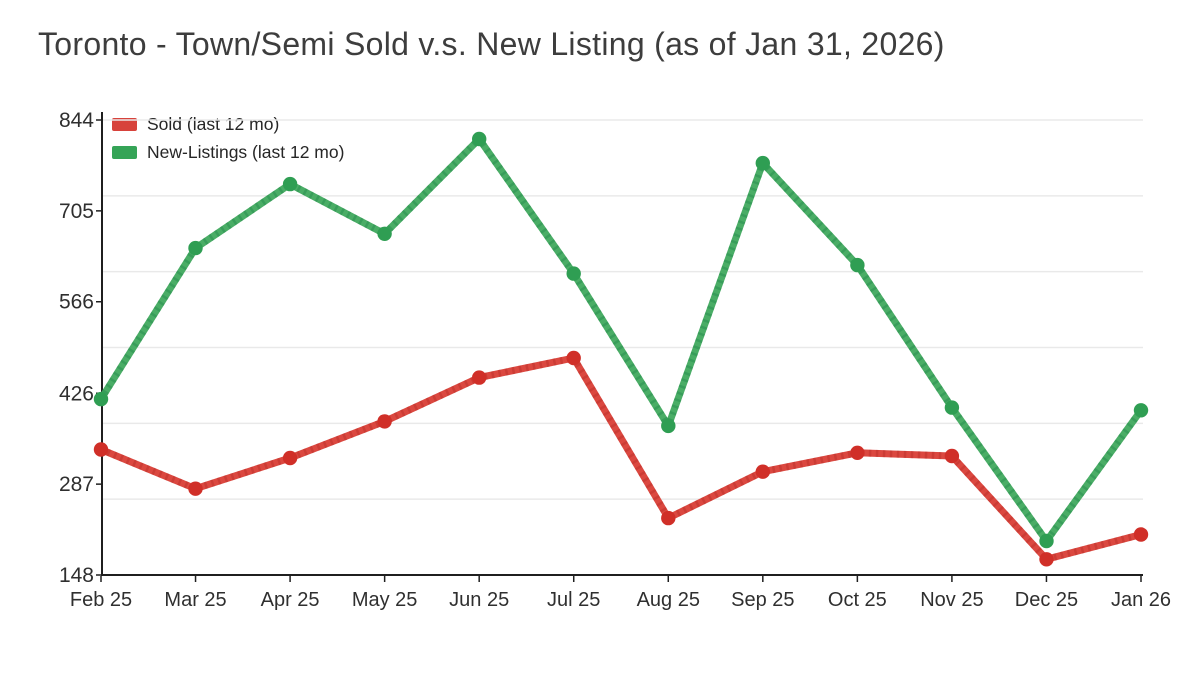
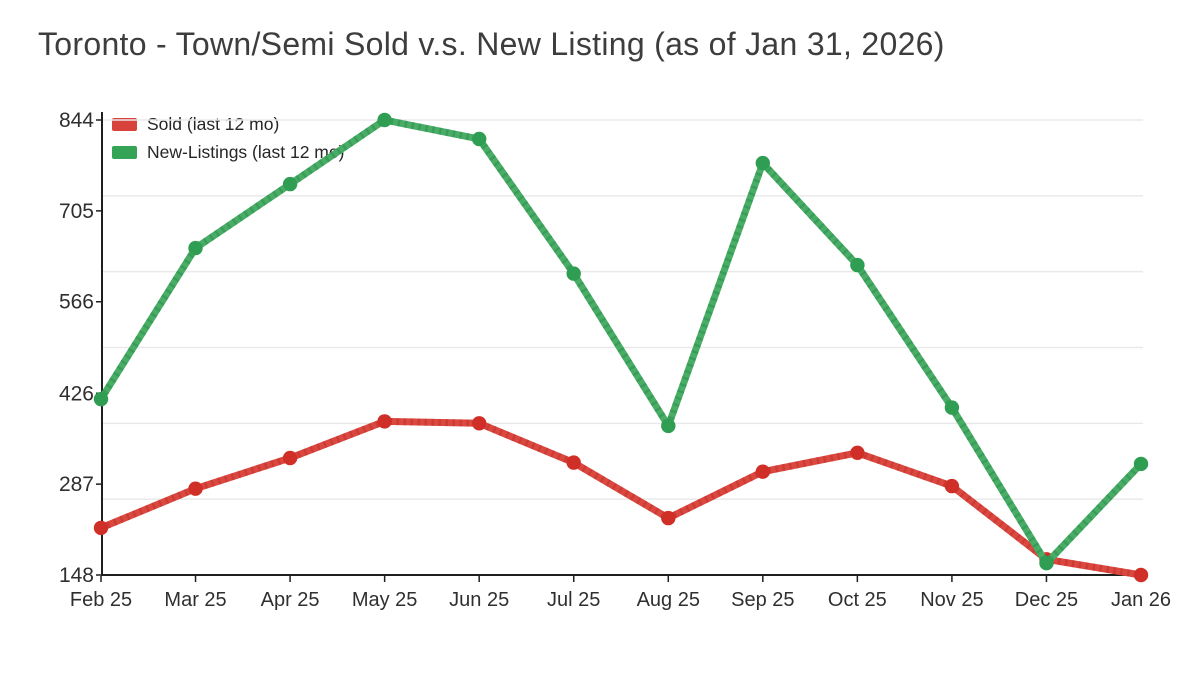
Sold (last 12 mo)/Feb 25: 340 -> 220
New-Listings (last 12 mo)/May 25: 670 -> 840
Sold (last 12 mo)/Jun 25: 450 -> 380
Sold (last 12 mo)/Jul 25: 480 -> 320
Sold (last 12 mo)/Nov 25: 330 -> 280
New-Listings (last 12 mo)/Dec 25: 200 -> 170
Sold (last 12 mo)/Jan 26: 210 -> 150
New-Listings (last 12 mo)/Jan 26: 400 -> 320
